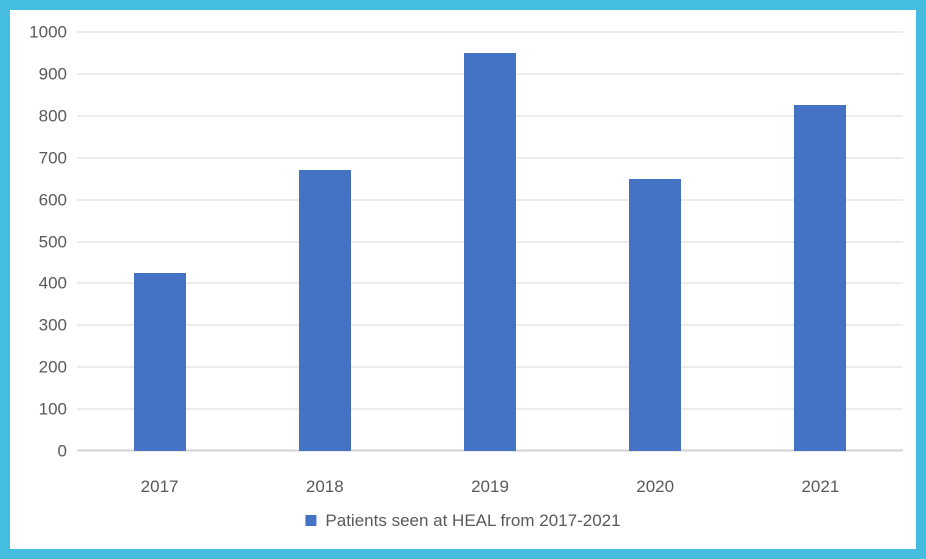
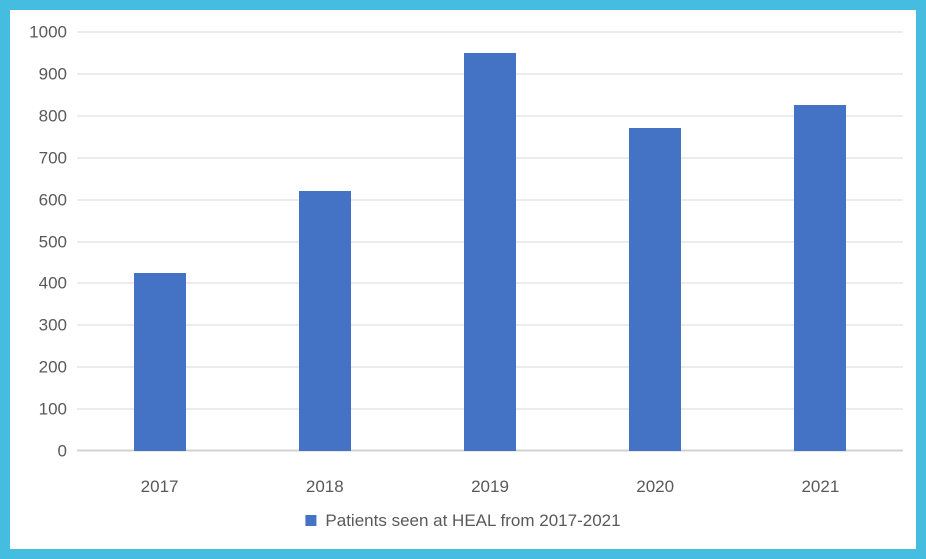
2018: 670 -> 620
2020: 650 -> 770
